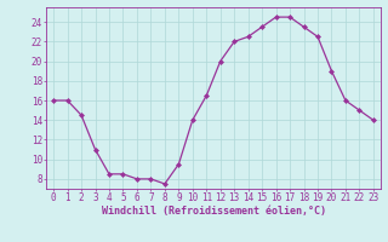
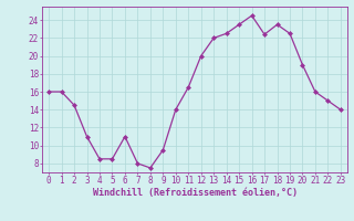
6: 8.0 -> 11.0
17: 24.5 -> 22.4
